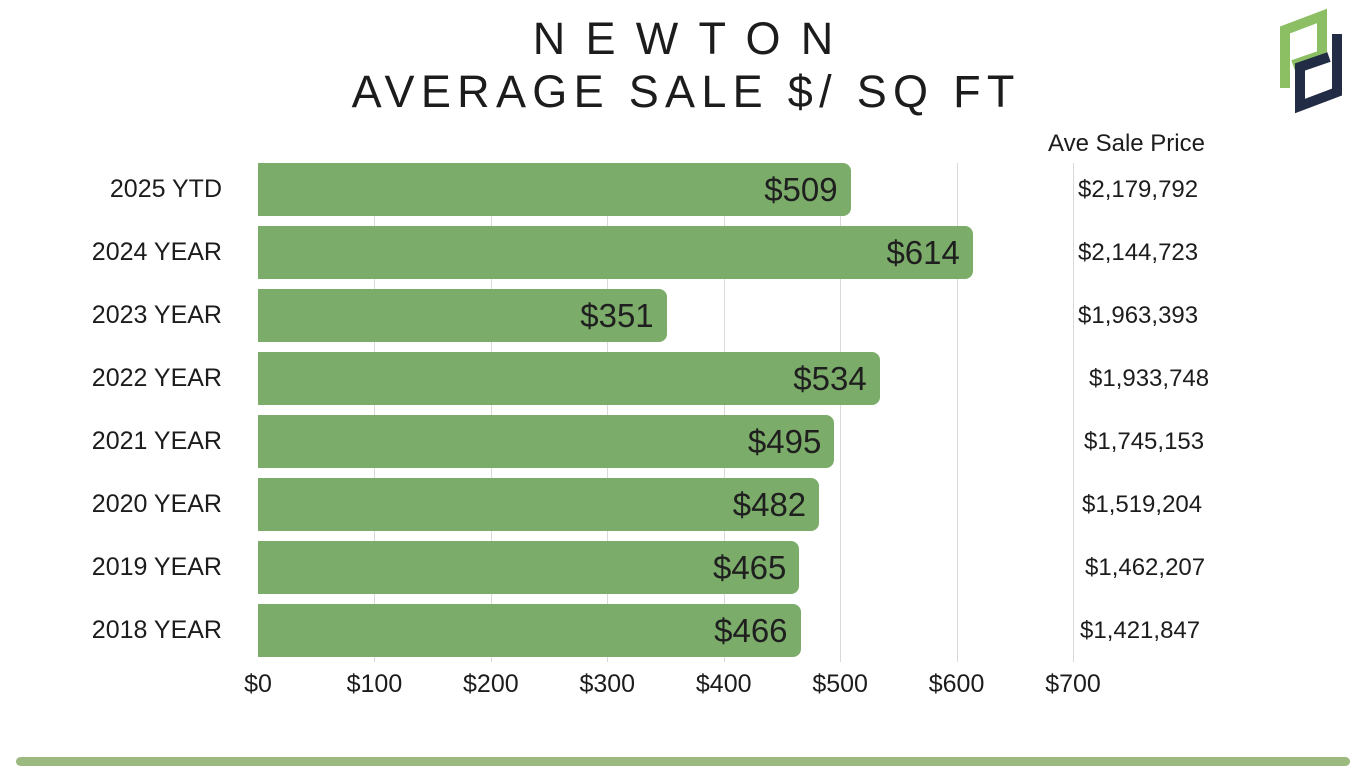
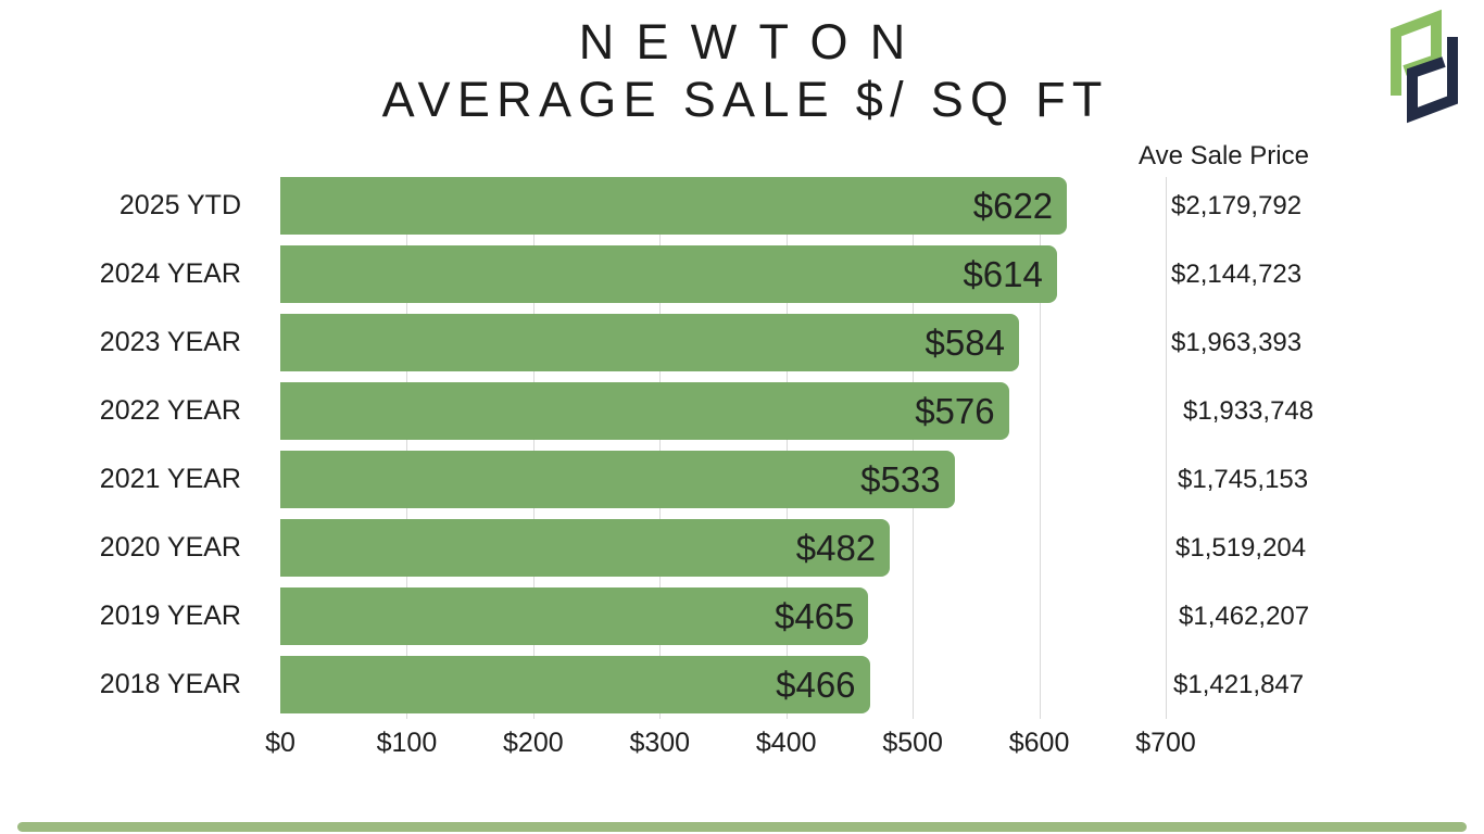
2025 YTD: $509 -> $622
2023 YEAR: $351 -> $584
2022 YEAR: $534 -> $576
2021 YEAR: $495 -> $533
